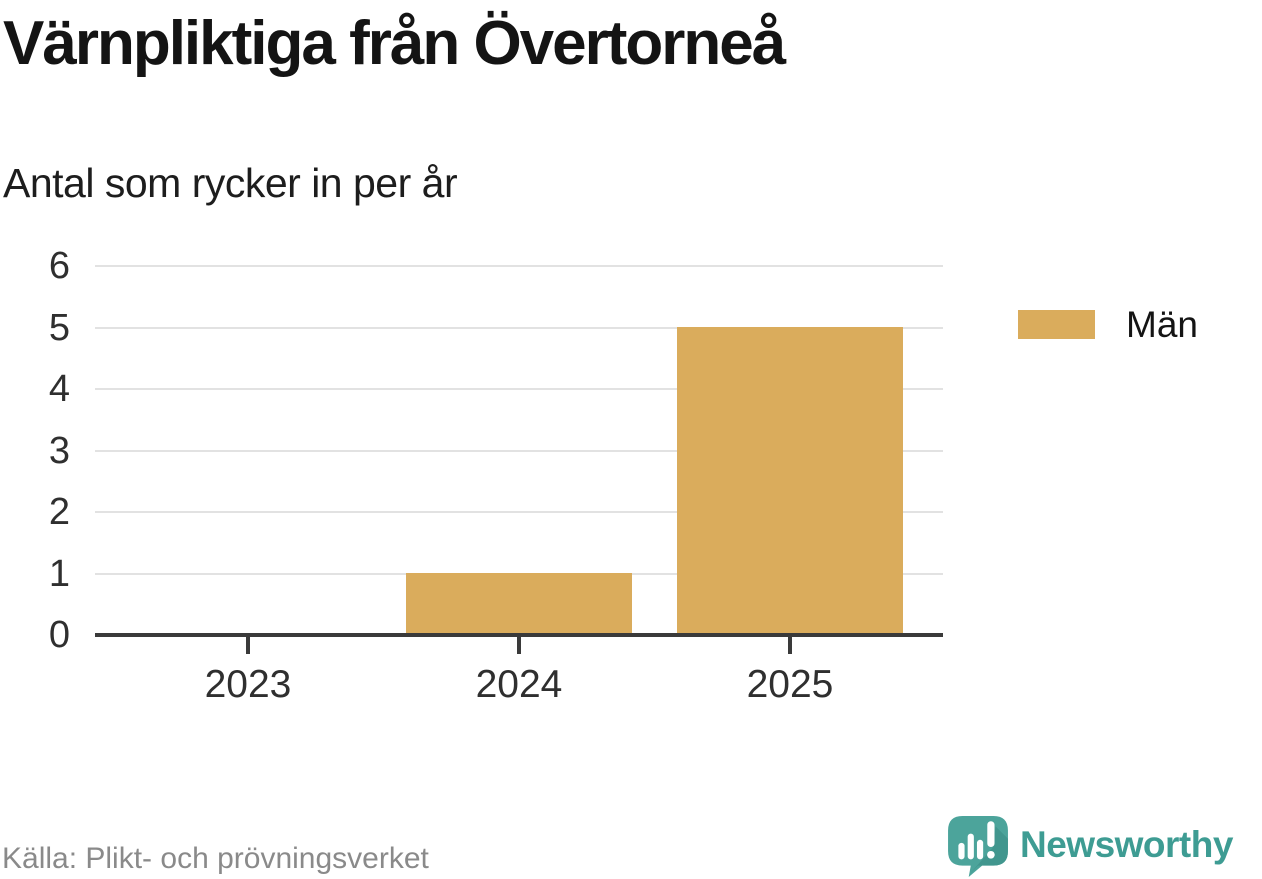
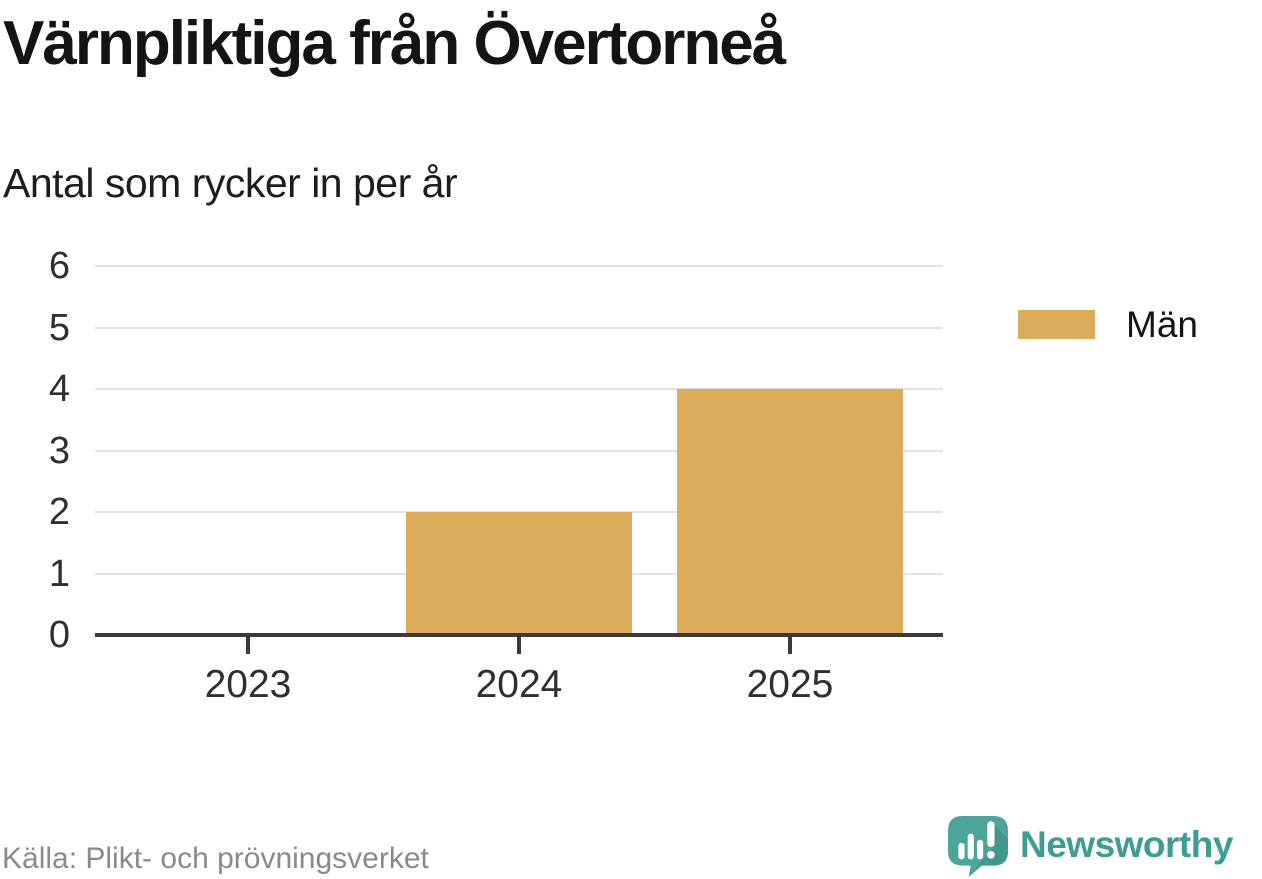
2024: 1 -> 2
2025: 5 -> 4
